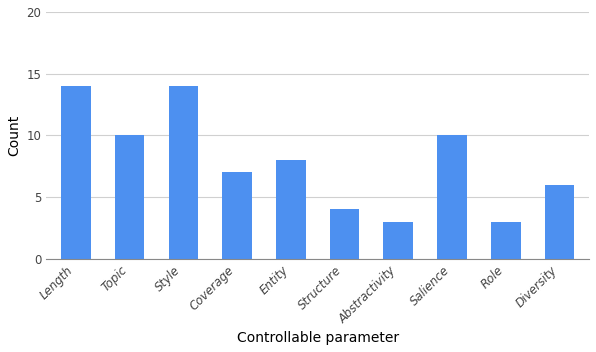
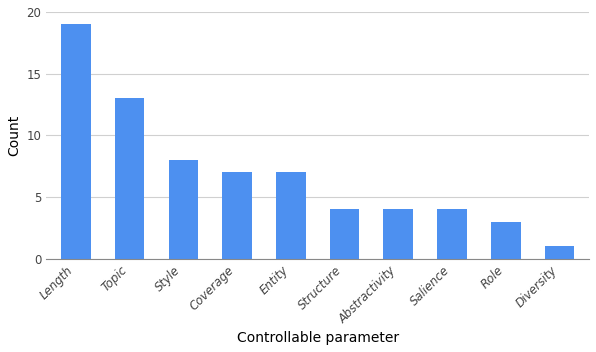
Length: 14 -> 19
Topic: 10 -> 13
Style: 14 -> 8
Entity: 8 -> 7
Abstractivity: 3 -> 4
Salience: 10 -> 4
Diversity: 6 -> 1
